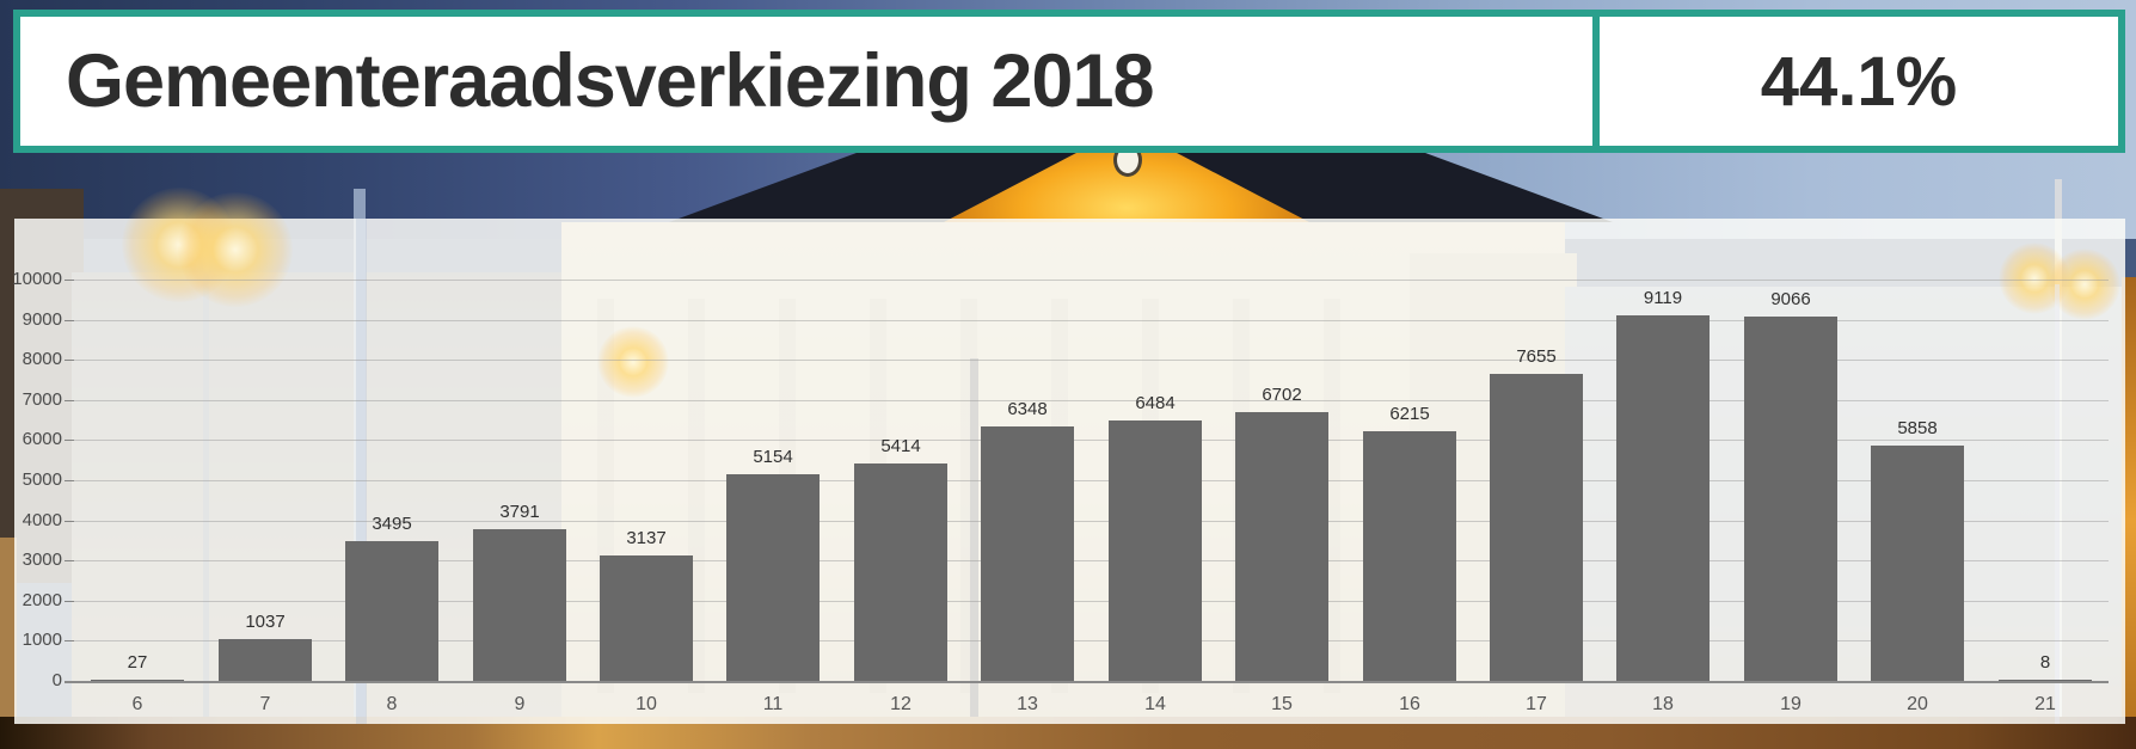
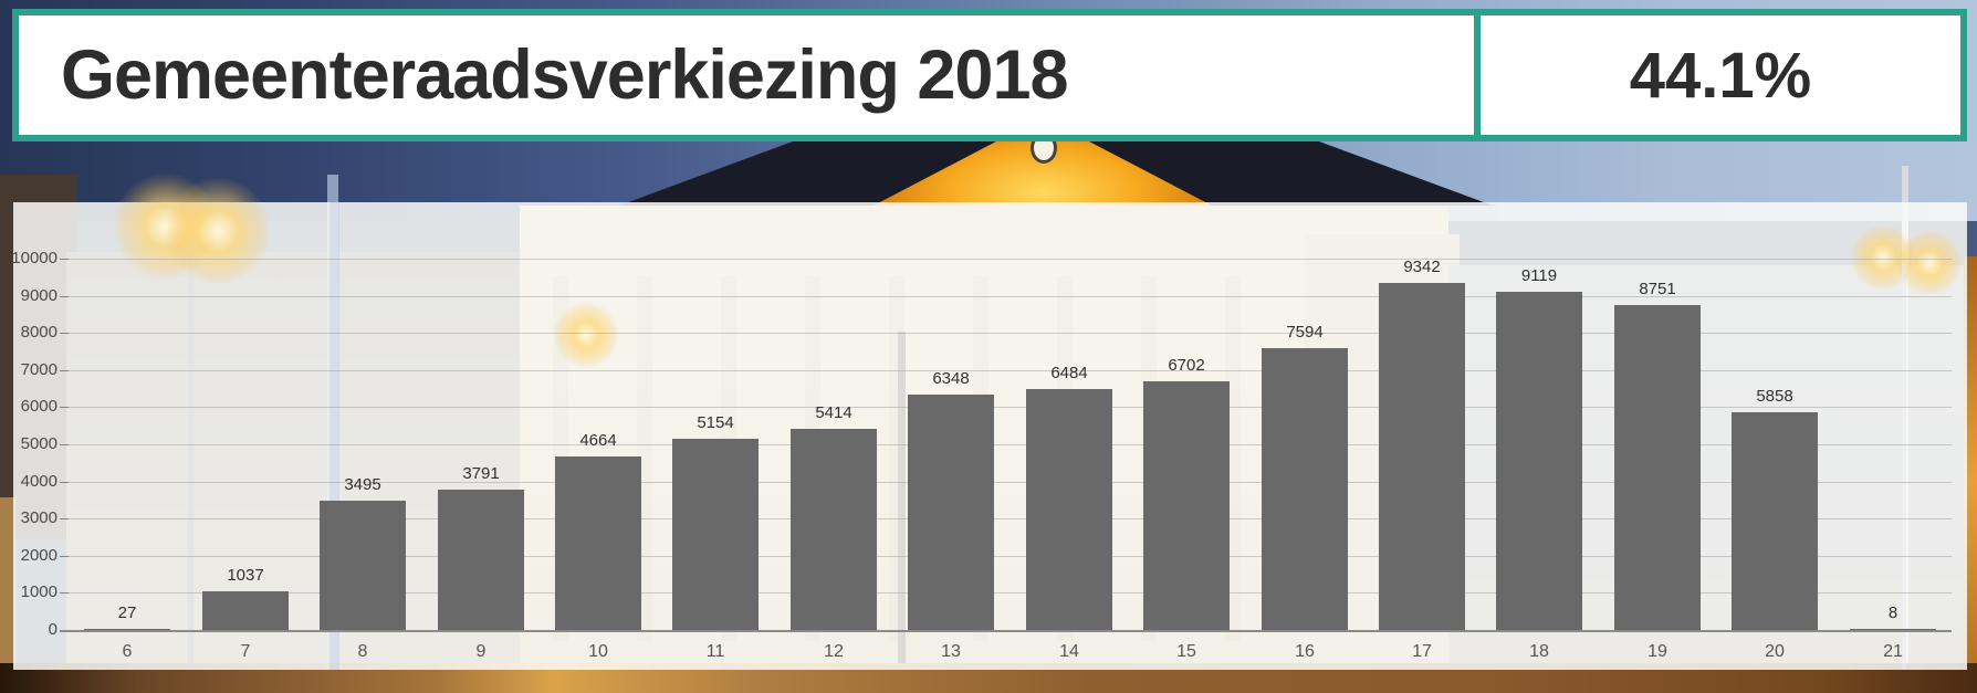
10: 3137 -> 4664
16: 6215 -> 7594
17: 7655 -> 9342
19: 9066 -> 8751
